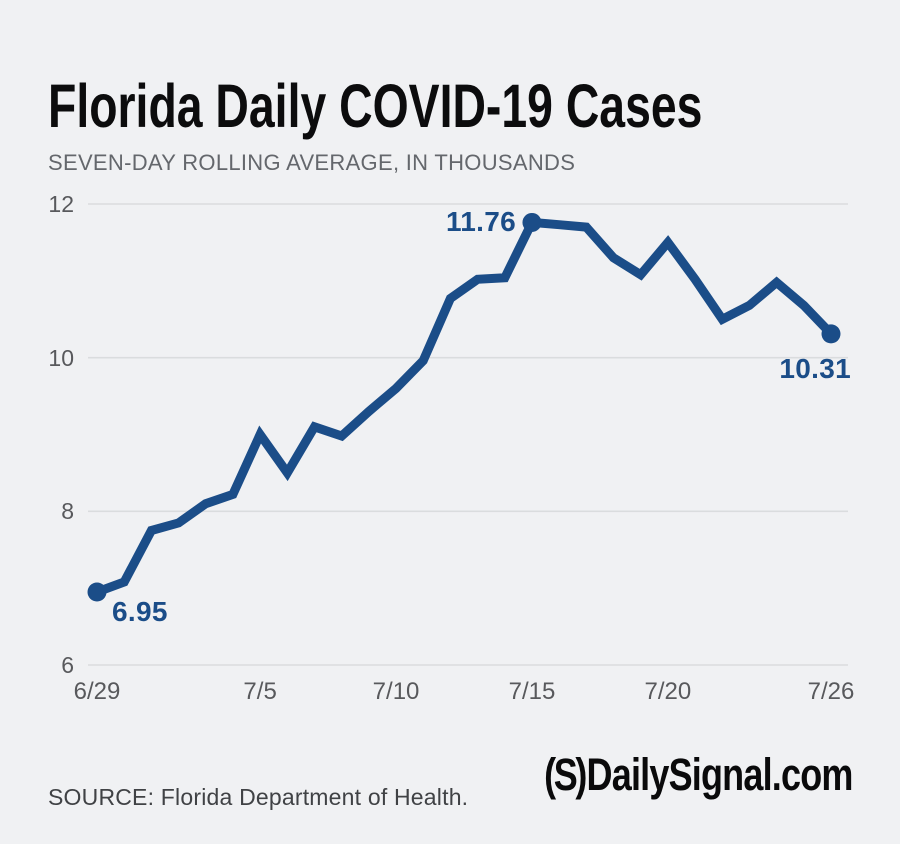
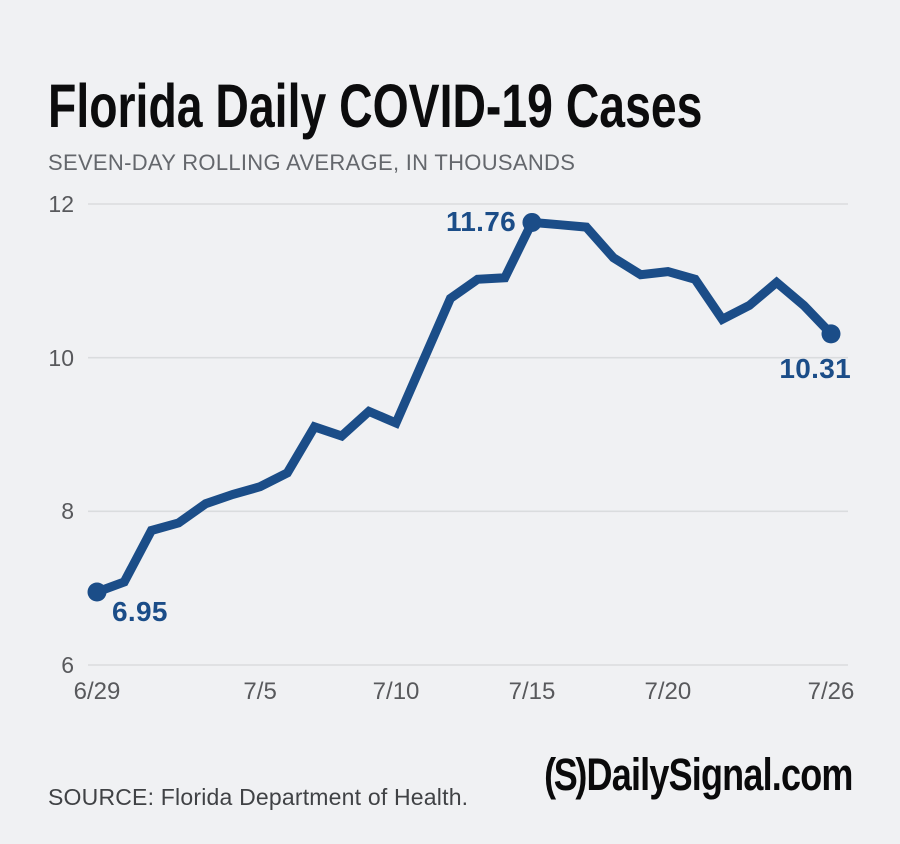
7/5: 9.0 -> 8.3
7/10: 9.6 -> 9.2
7/20: 11.5 -> 11.1
